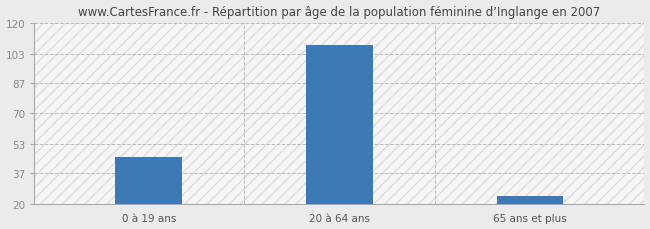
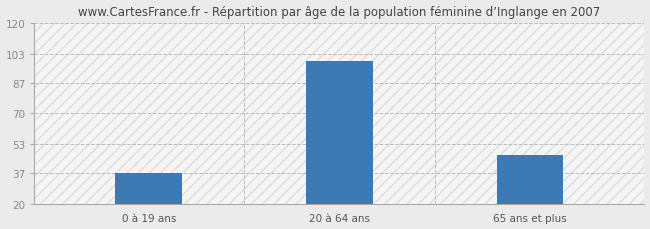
0 à 19 ans: 46 -> 37
20 à 64 ans: 108 -> 99
65 ans et plus: 24 -> 47
